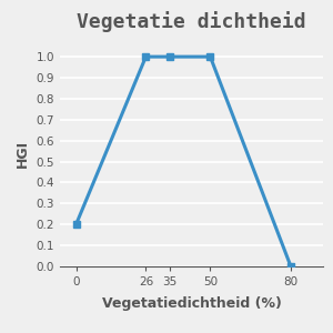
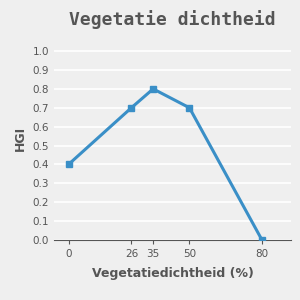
0: 0.2 -> 0.4
26: 1.0 -> 0.7
35: 1.0 -> 0.8
50: 1.0 -> 0.7
